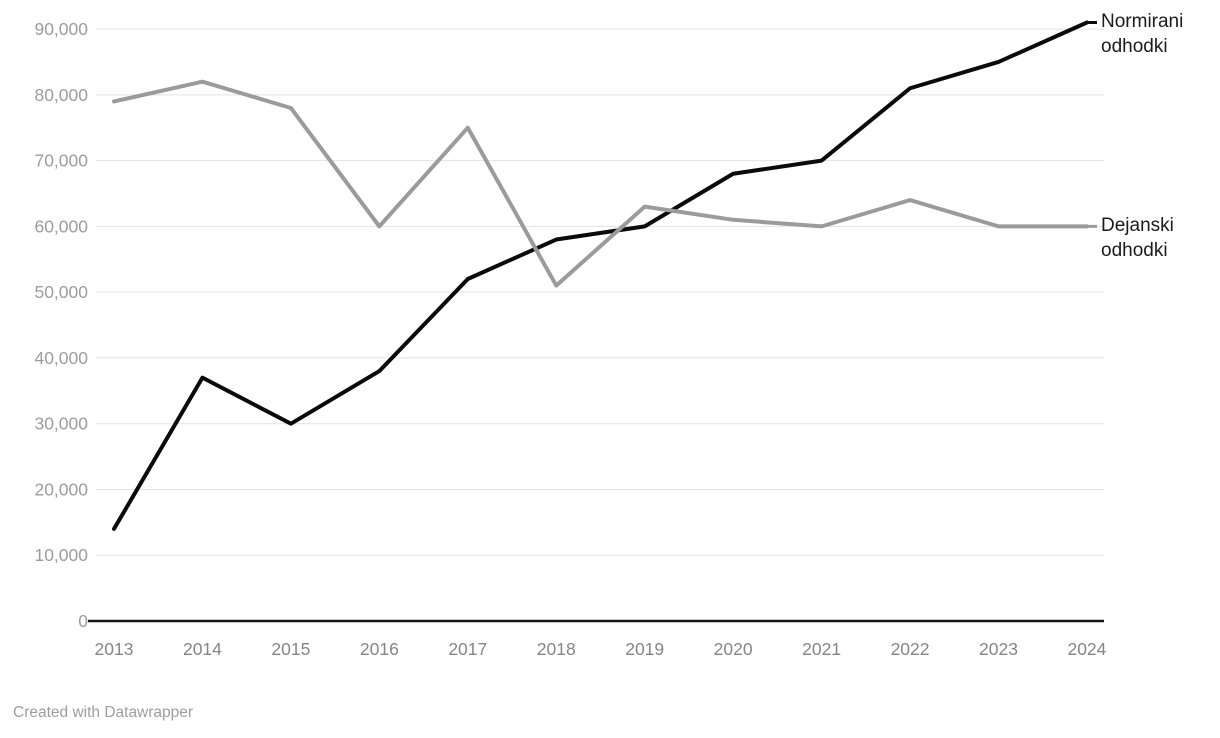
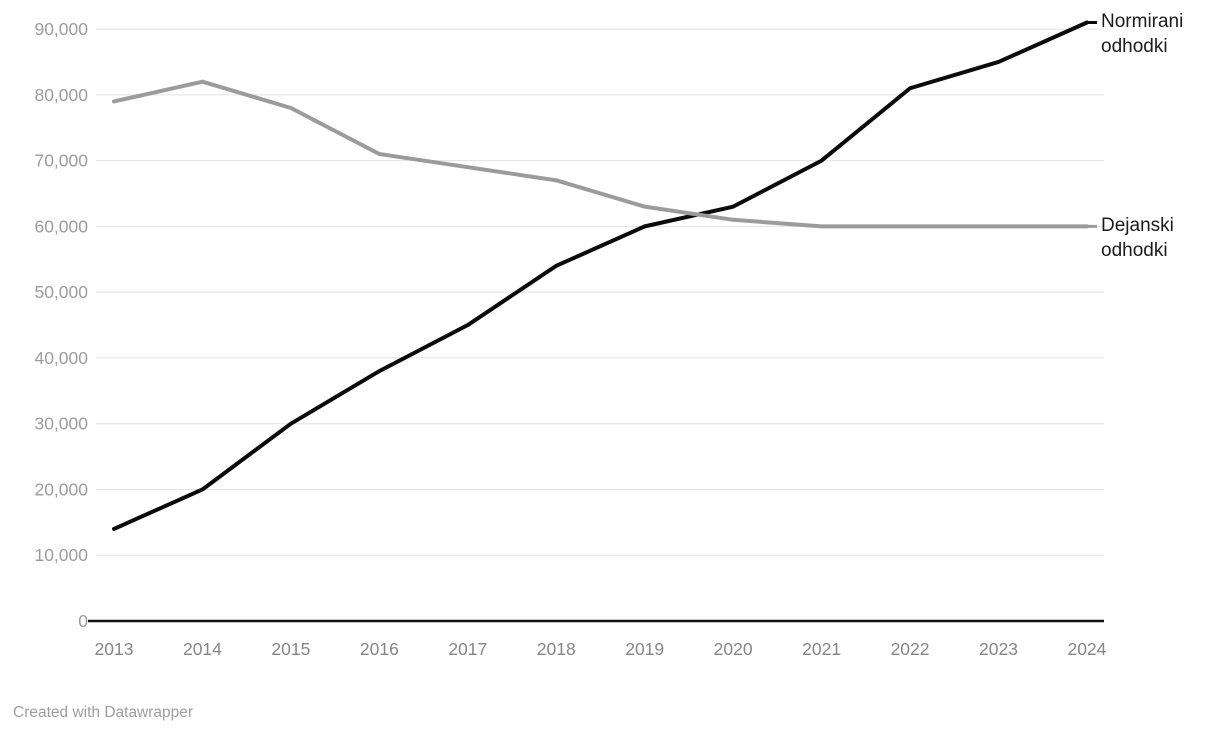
Normirani odhodki/2014: 37000 -> 20000
Dejanski odhodki/2016: 60000 -> 71000
Normirani odhodki/2017: 52000 -> 45000
Dejanski odhodki/2017: 75000 -> 69000
Normirani odhodki/2018: 58000 -> 54000
Dejanski odhodki/2018: 51000 -> 67000
Normirani odhodki/2020: 68000 -> 63000
Dejanski odhodki/2022: 64000 -> 60000
